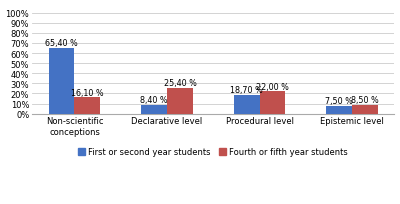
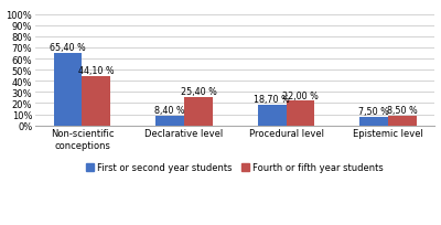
Fourth or fifth year students/Non-scientific conceptions: 16,10 -> 44,10
